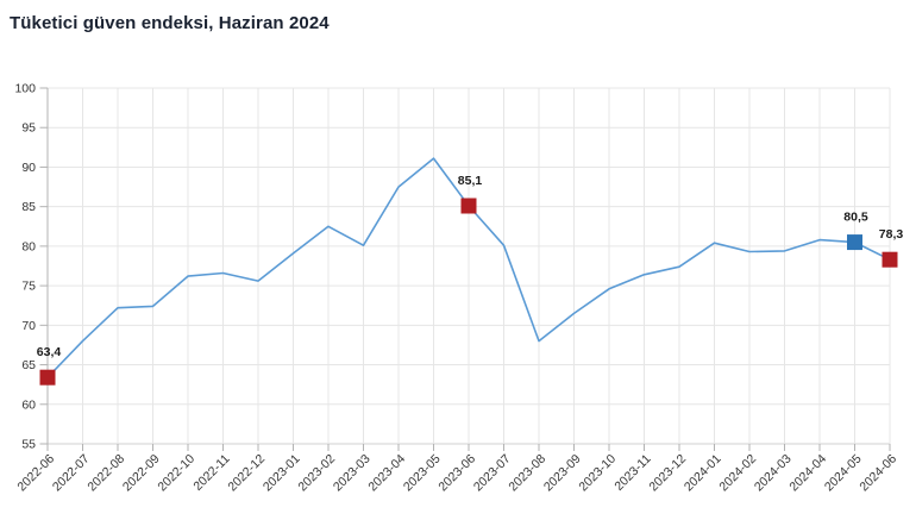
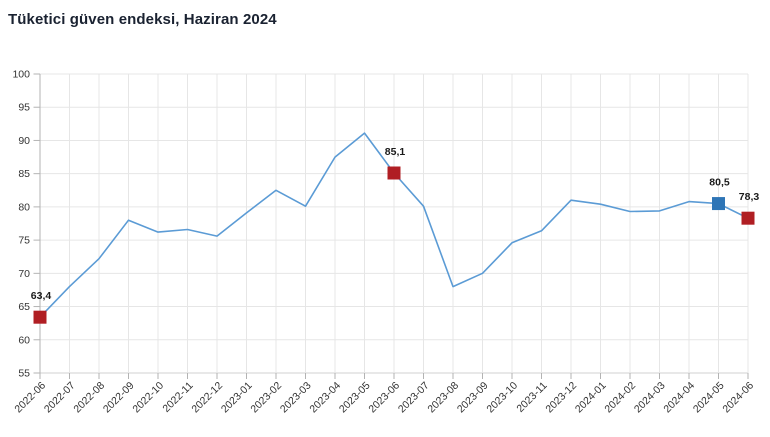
2022-09: 72 -> 78
2023-09: 72 -> 70
2023-12: 77 -> 81
